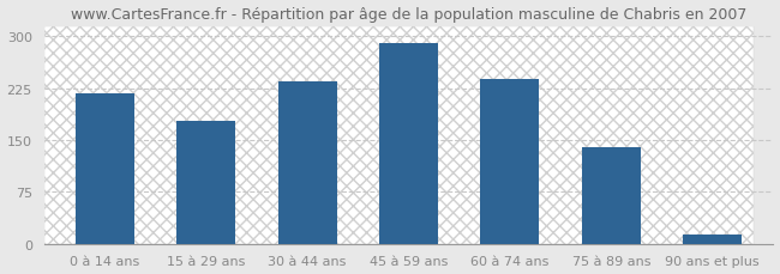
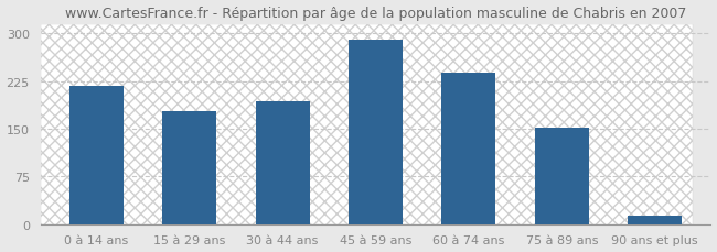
30 à 44 ans: 234 -> 193
75 à 89 ans: 140 -> 152
